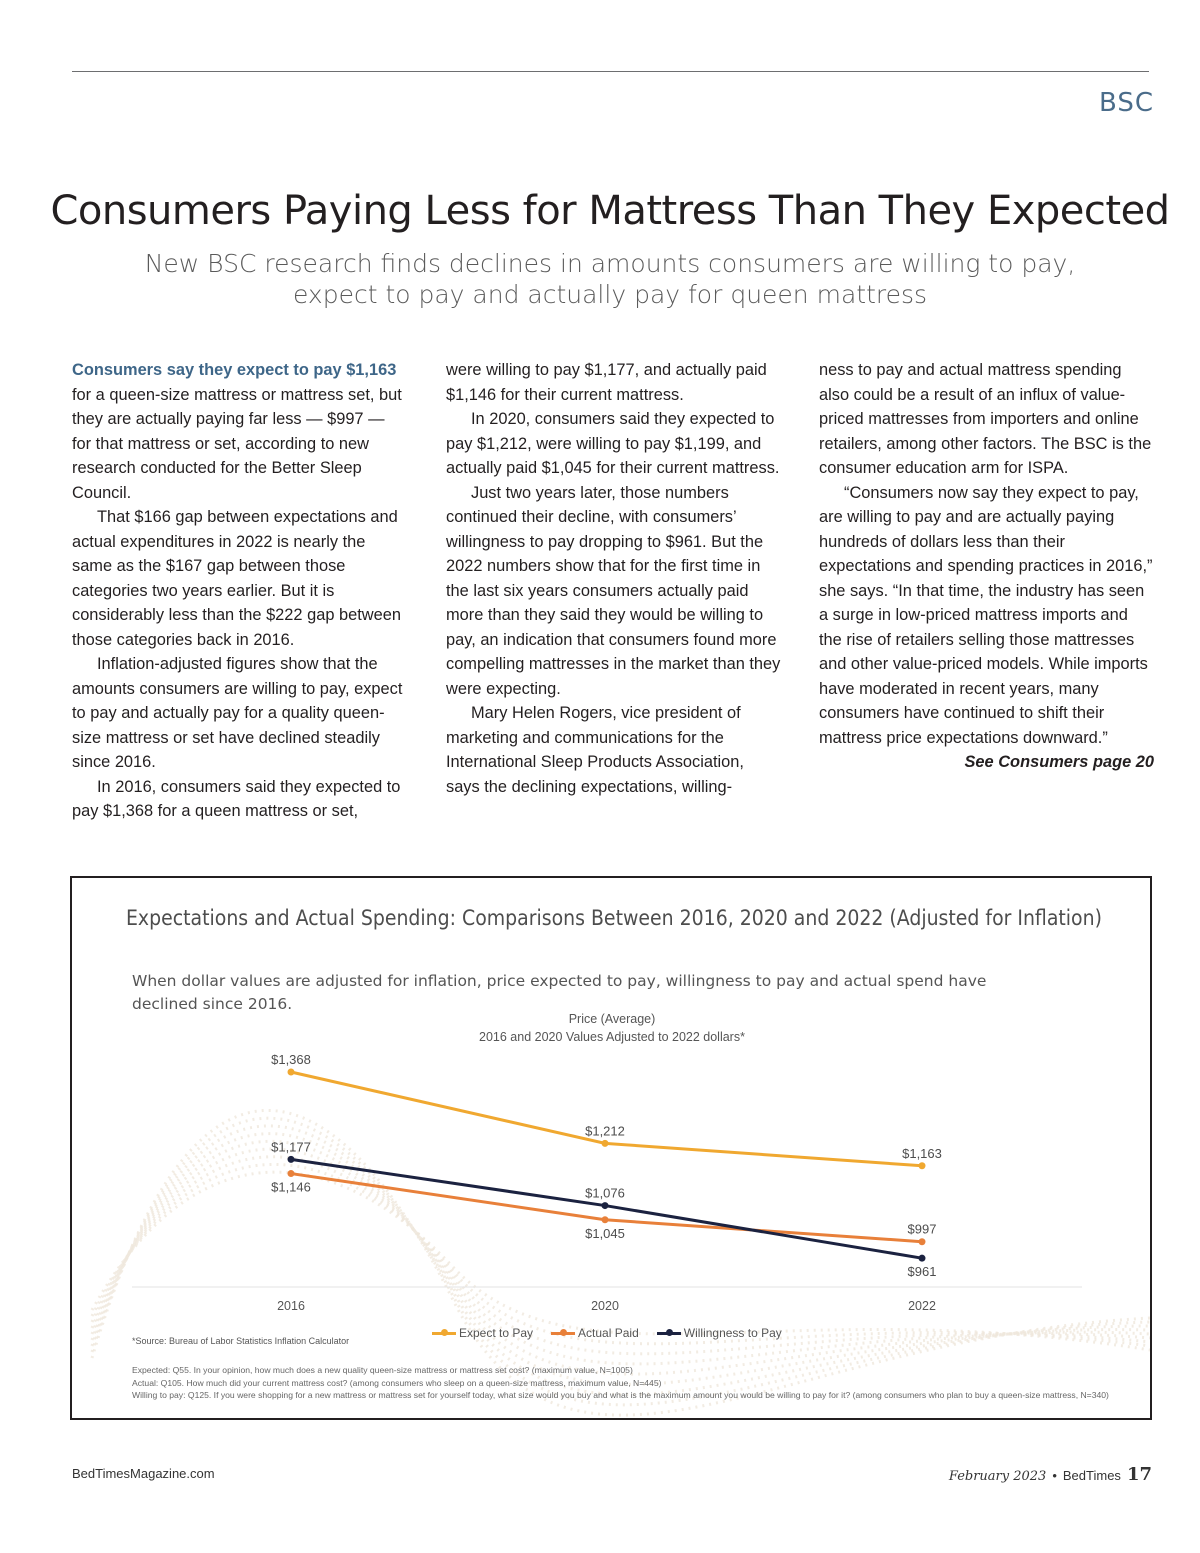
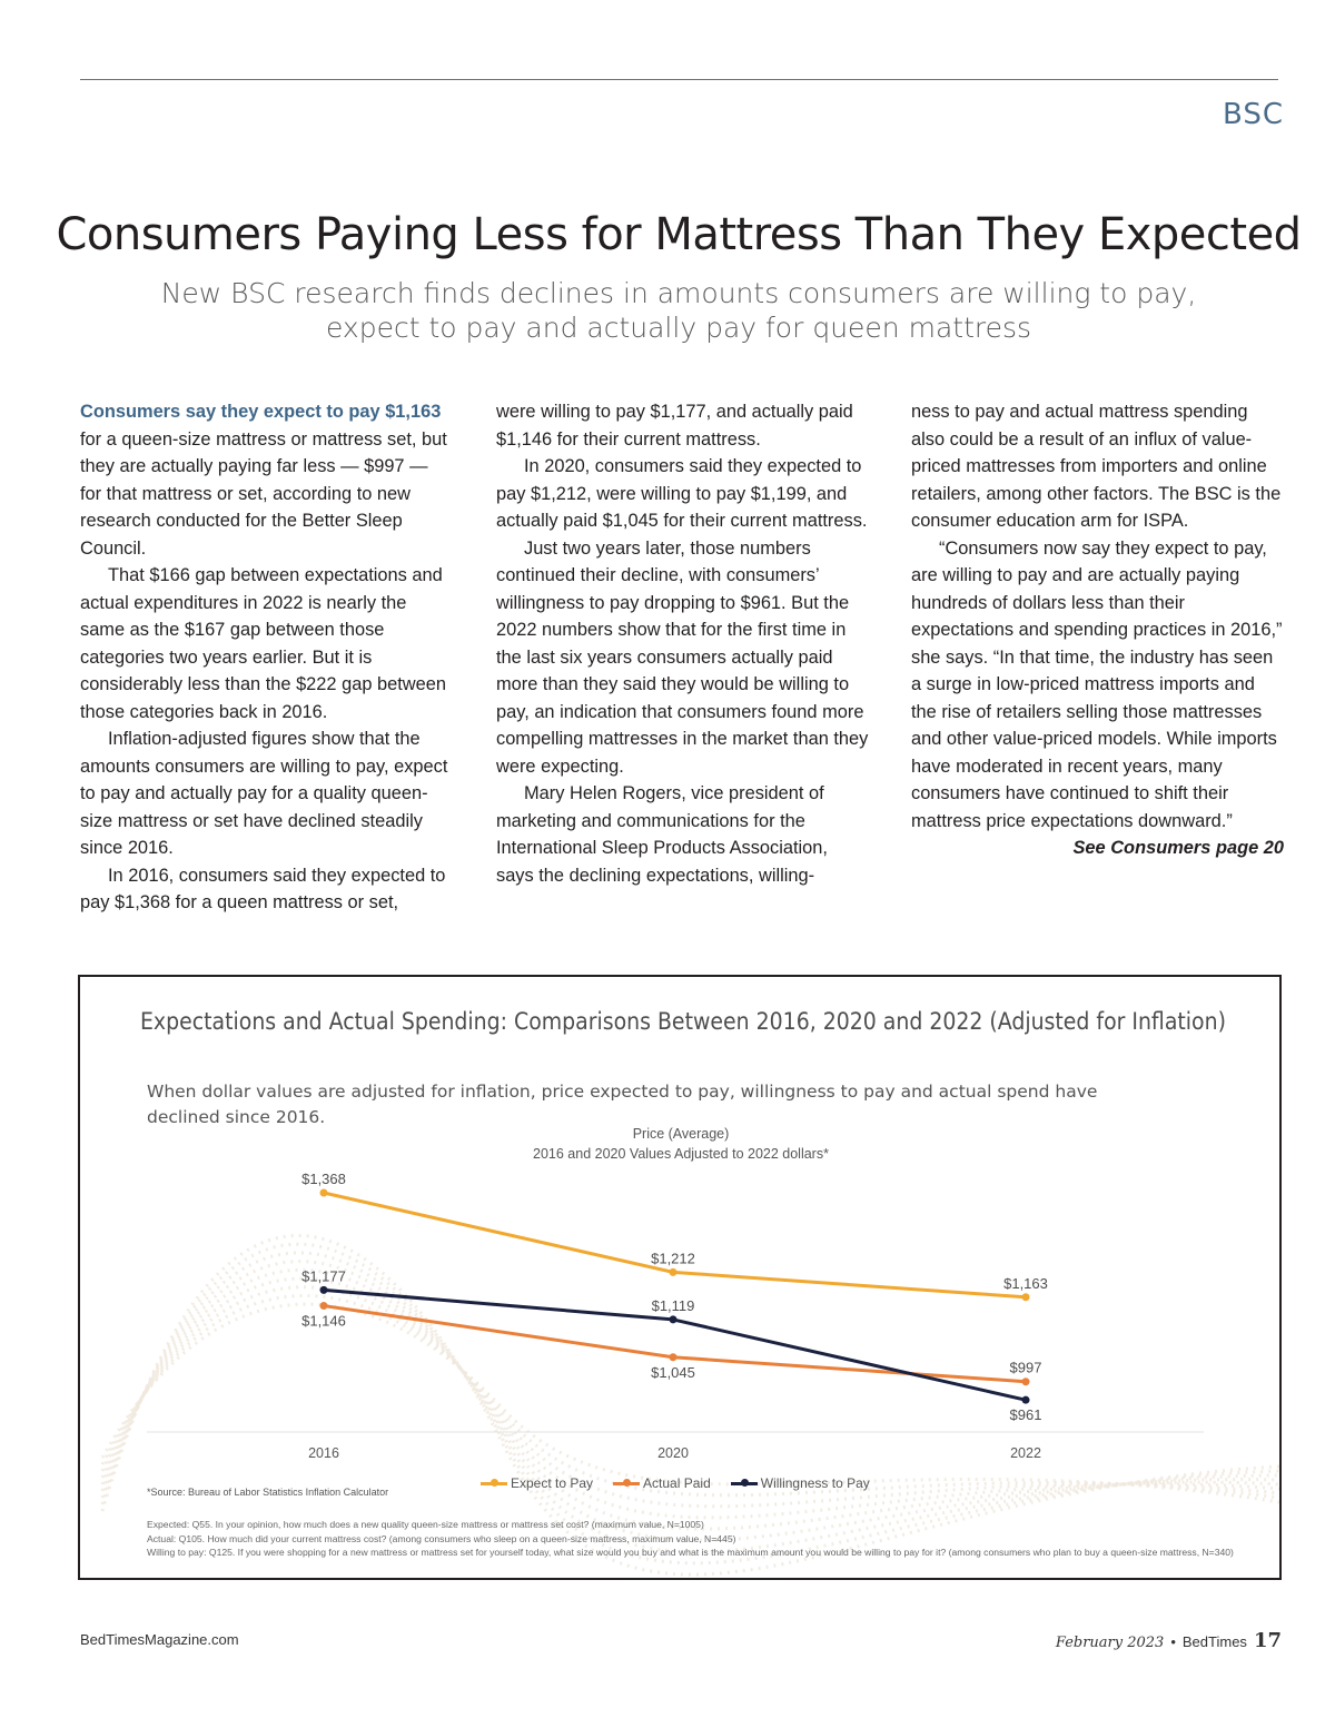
Willingness to Pay/2020: $1,076 -> $1,119
